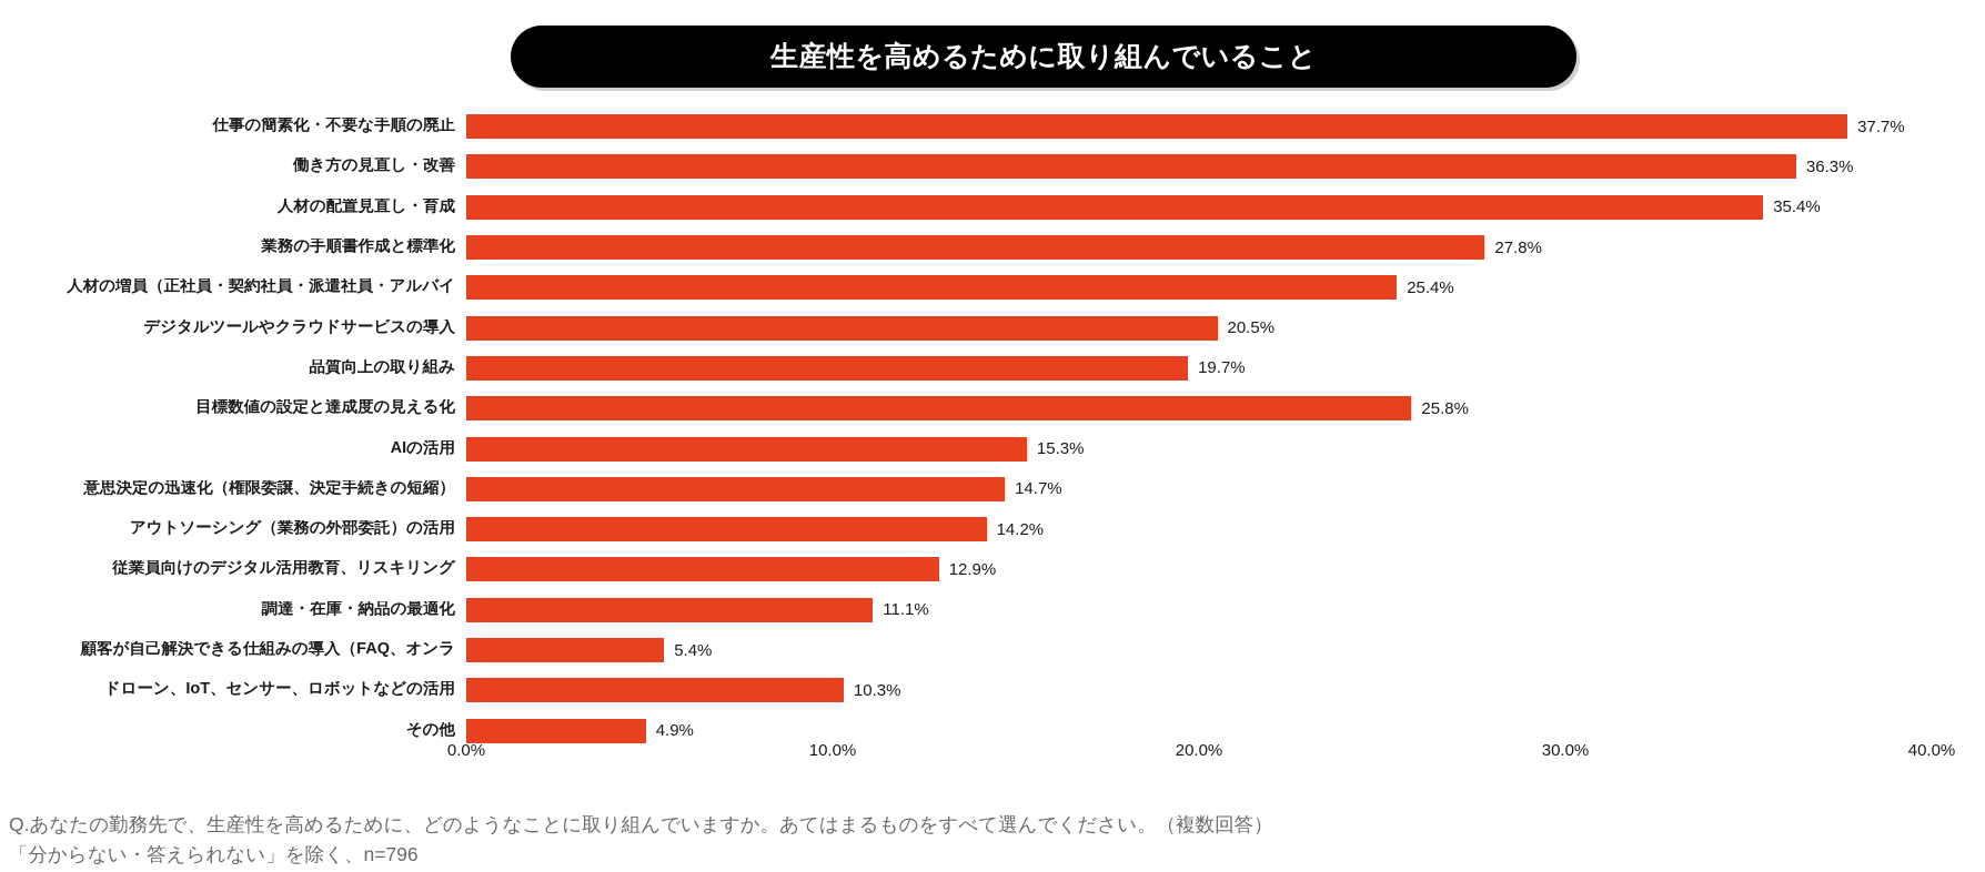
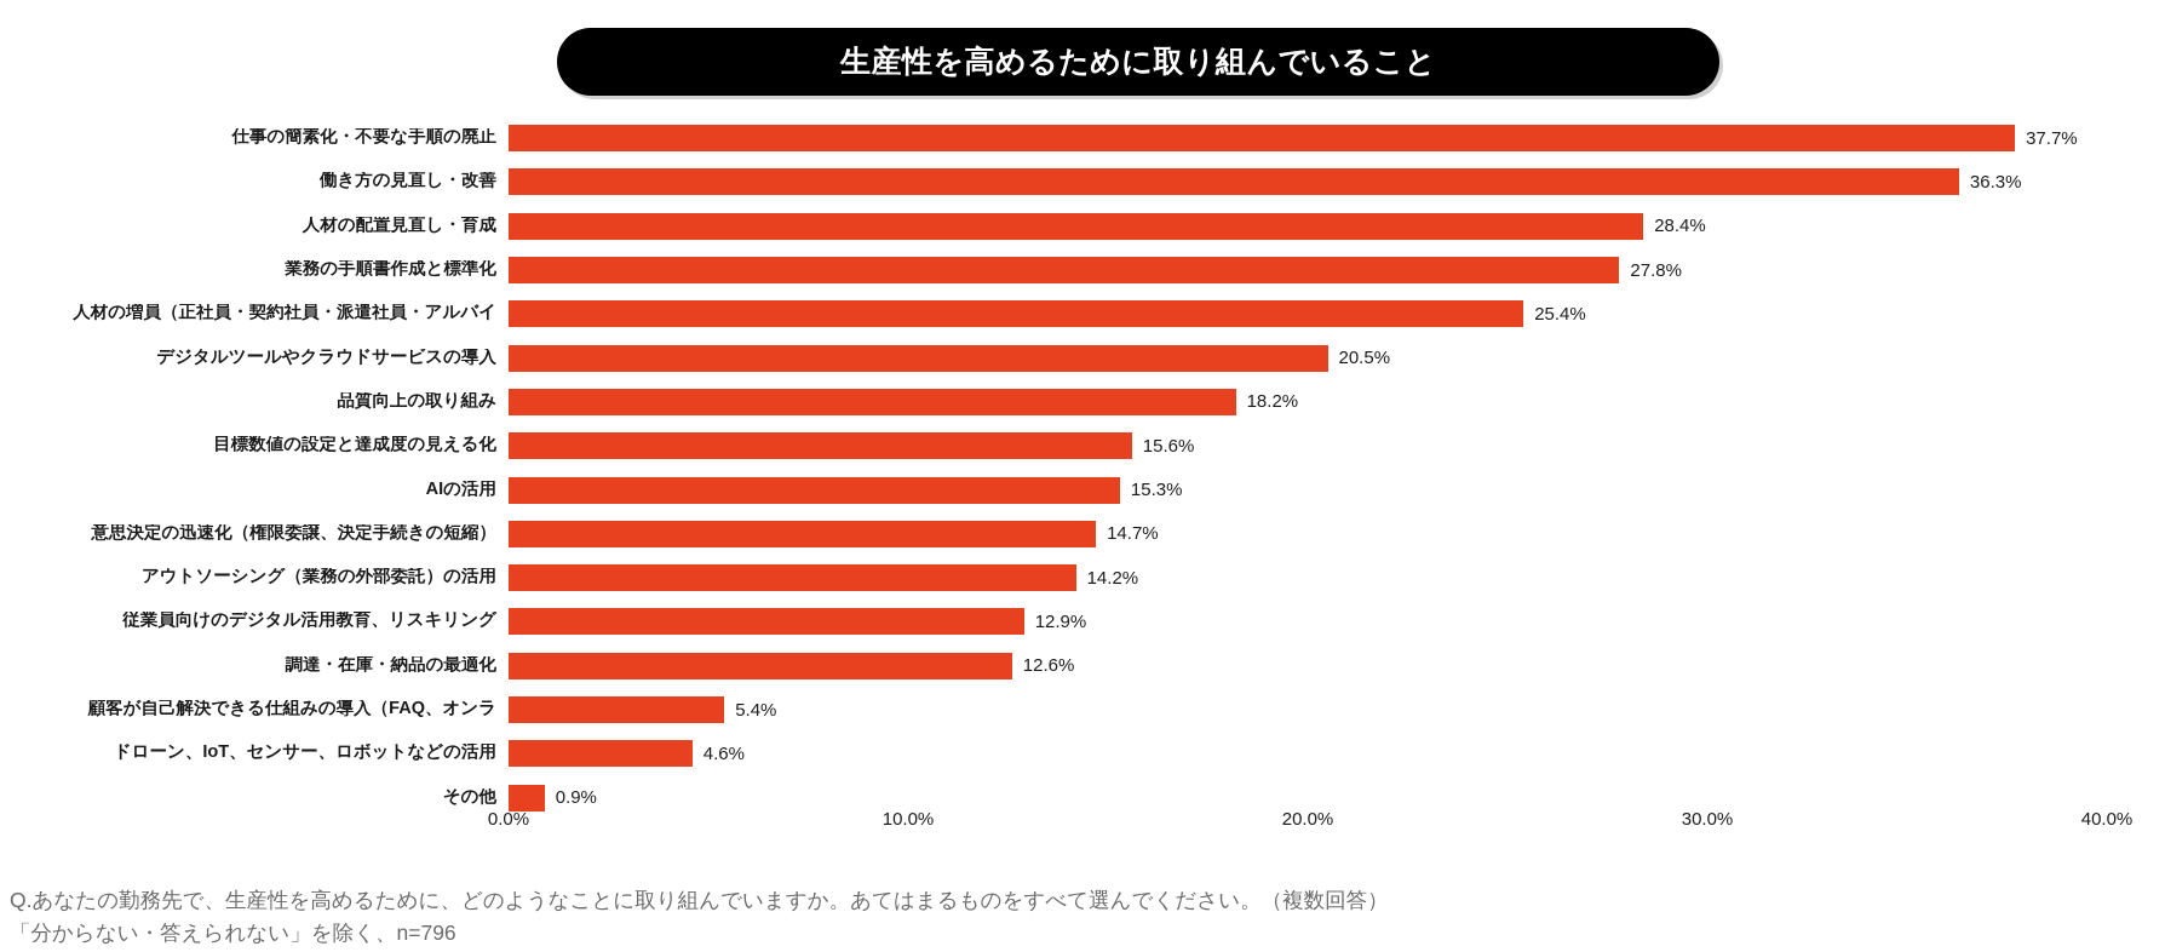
人材の配置見直し・育成: 35.4% -> 28.4%
品質向上の取り組み: 19.7% -> 18.2%
目標数値の設定と達成度の見える化: 25.8% -> 15.6%
調達・在庫・納品の最適化: 11.1% -> 12.6%
ドローン、IoT、センサー、ロボットなどの活用: 10.3% -> 4.6%
その他: 4.9% -> 0.9%
